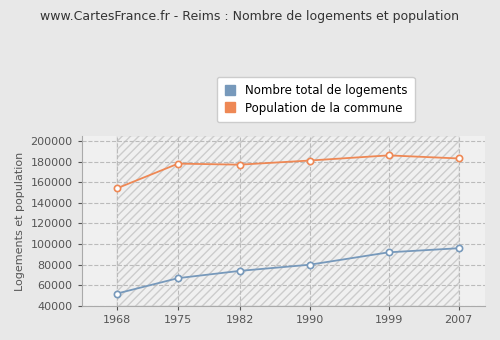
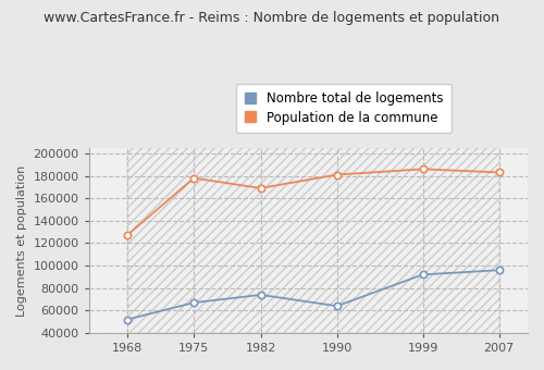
Population de la commune/1968: 154000 -> 127000
Population de la commune/1982: 177000 -> 169000
Nombre total de logements/1990: 80000 -> 64000
